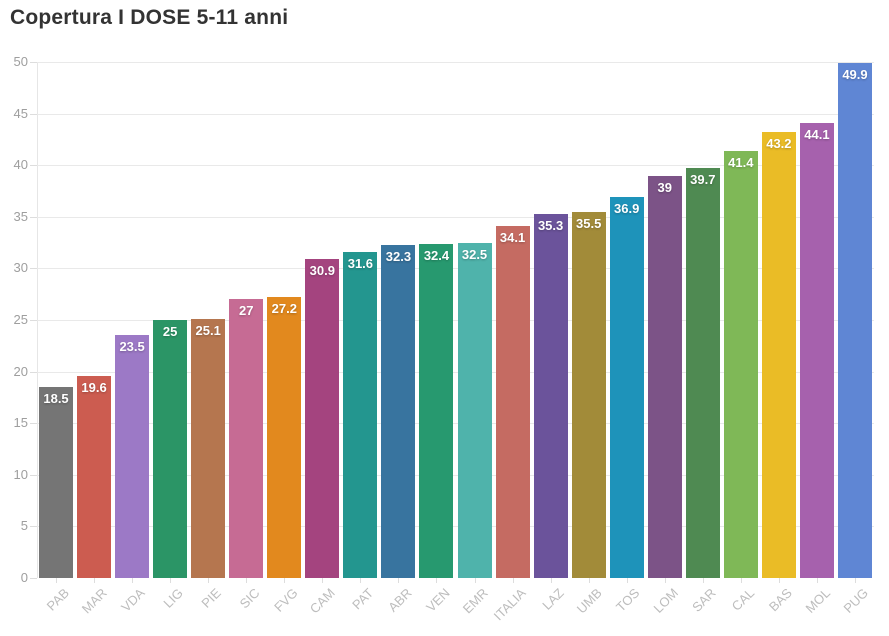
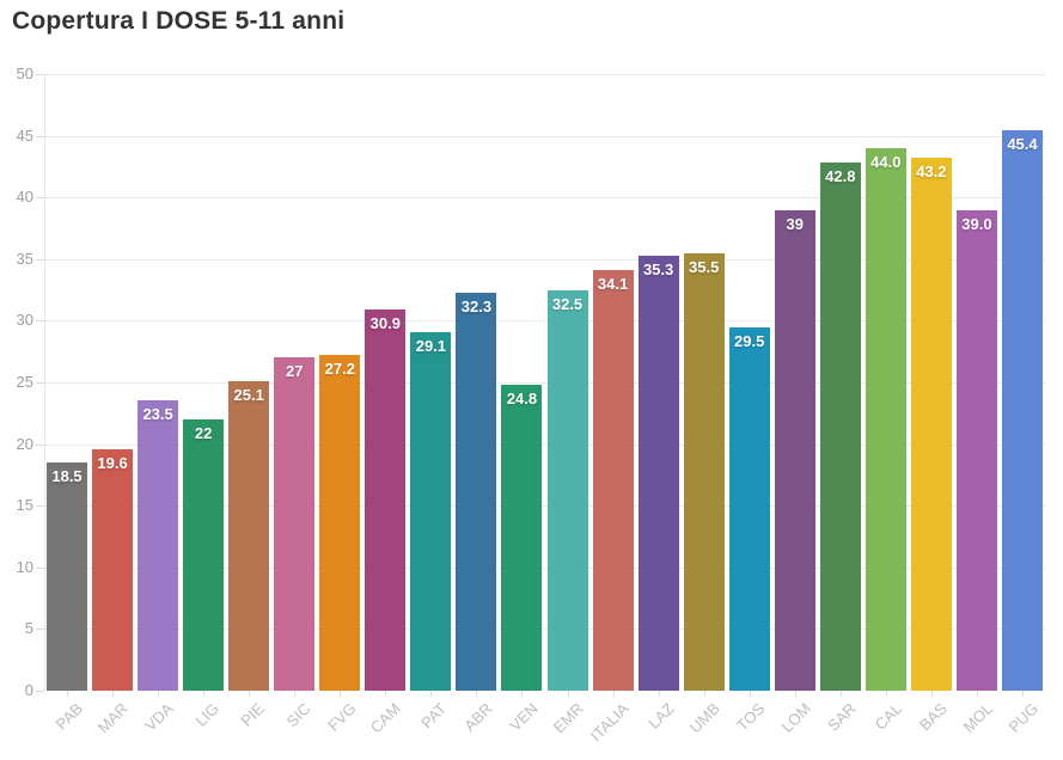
LIG: 25 -> 22
PAT: 31.6 -> 29.1
VEN: 32.4 -> 24.8
TOS: 36.9 -> 29.5
SAR: 39.7 -> 42.8
CAL: 41.4 -> 44.0
MOL: 44.1 -> 39.0
PUG: 49.9 -> 45.4
